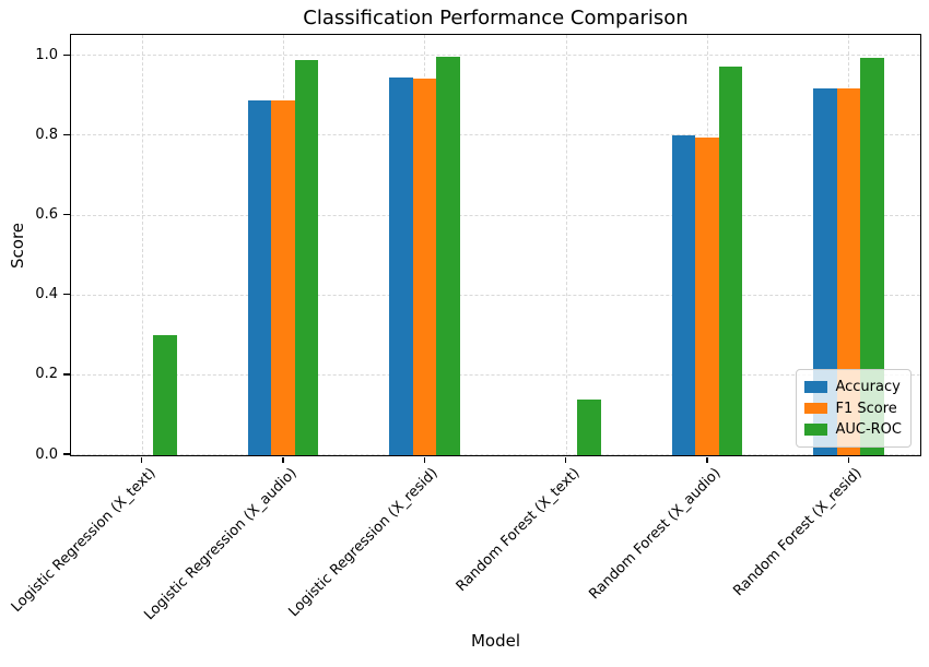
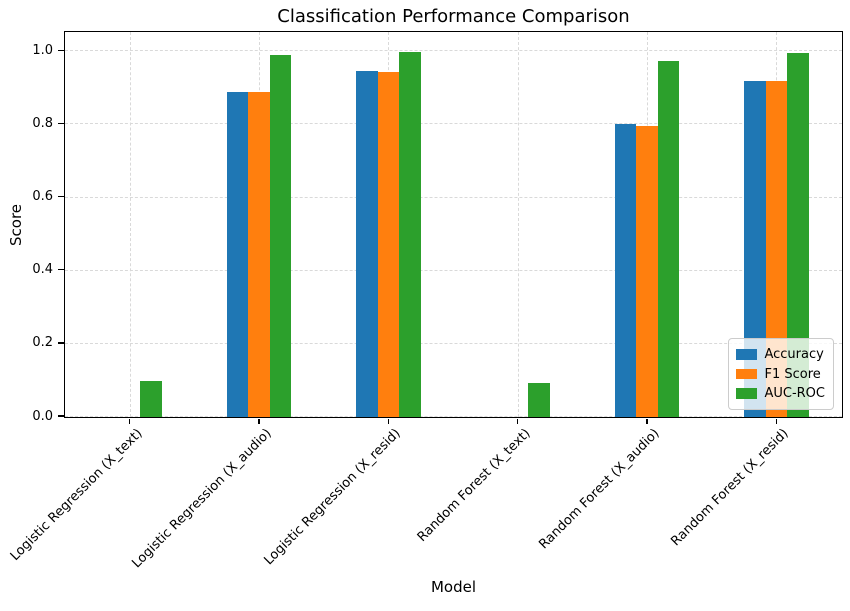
AUC-ROC/Logistic Regression (X_text): 0.30 -> 0.10
AUC-ROC/Random Forest (X_text): 0.14 -> 0.09
